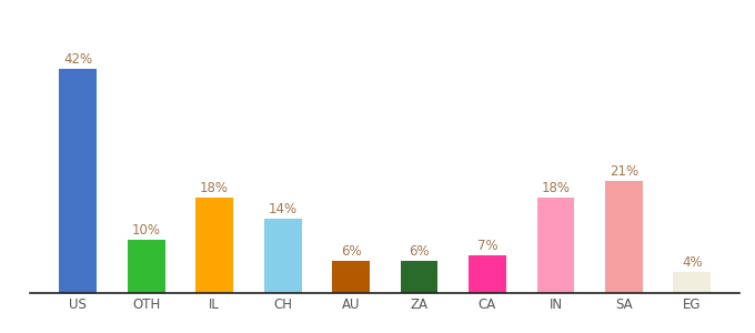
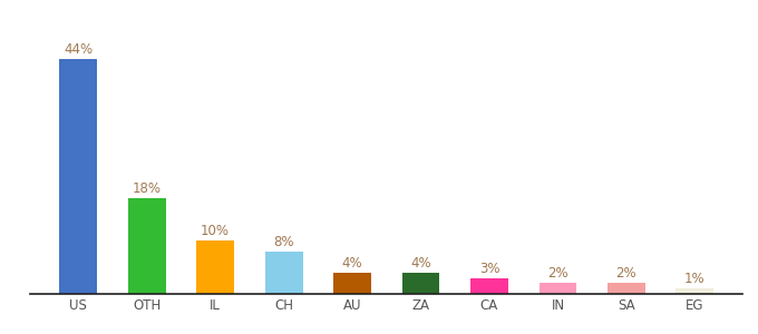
US: 42% -> 44%
OTH: 10% -> 18%
IL: 18% -> 10%
CH: 14% -> 8%
AU: 6% -> 4%
ZA: 6% -> 4%
CA: 7% -> 3%
IN: 18% -> 2%
SA: 21% -> 2%
EG: 4% -> 1%
